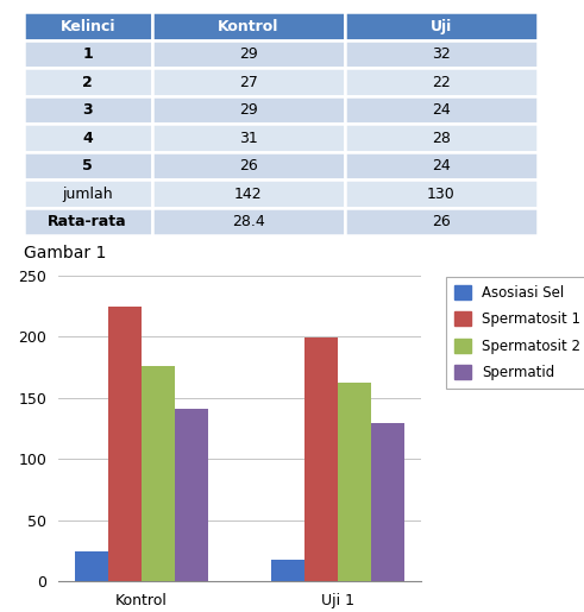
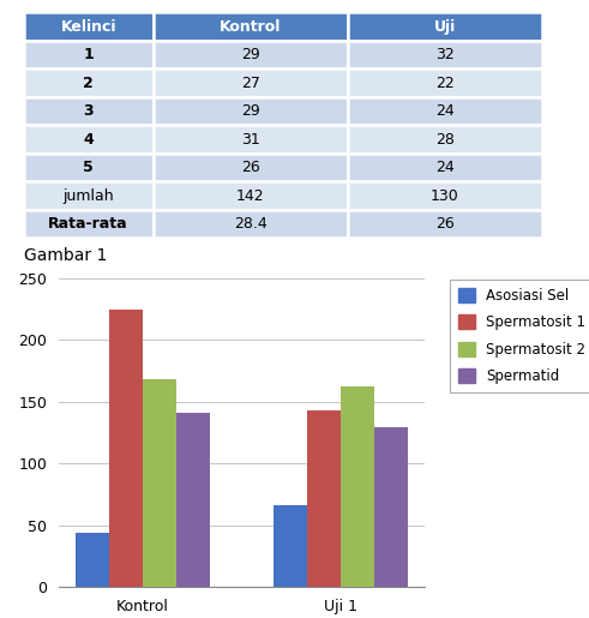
Asosiasi Sel/Kontrol: 25 -> 44
Spermatosit 2/Kontrol: 176 -> 168
Asosiasi Sel/Uji 1: 18 -> 66
Spermatosit 1/Uji 1: 199 -> 143
